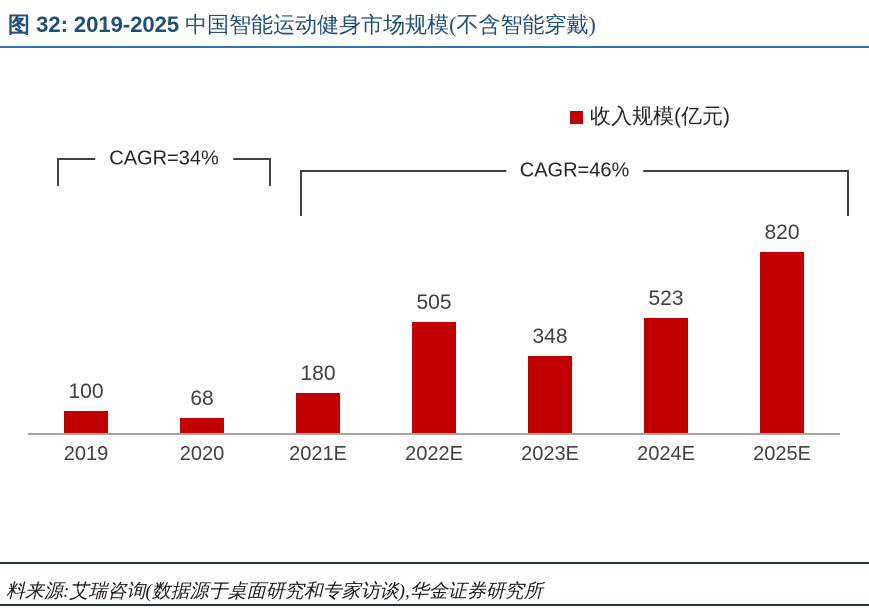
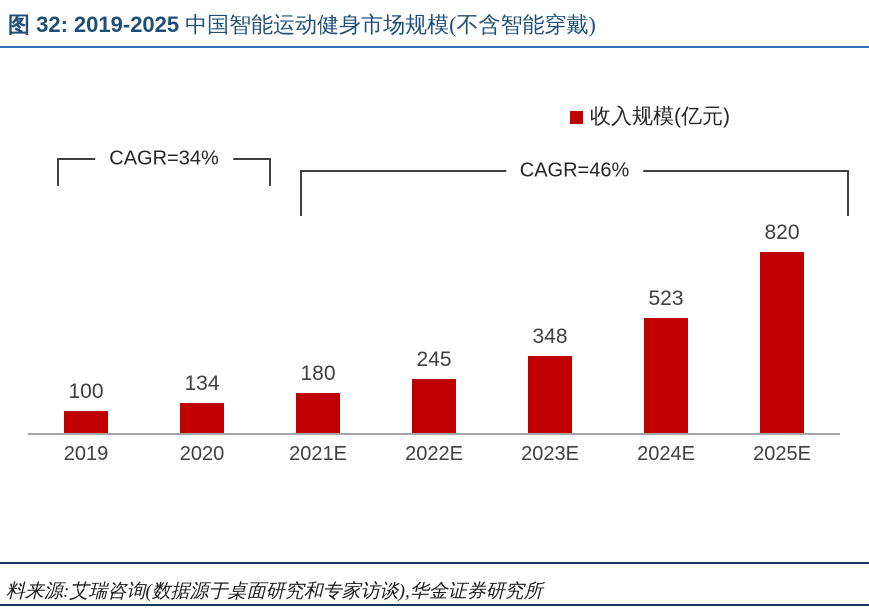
2020: 68 -> 134
2022E: 505 -> 245
